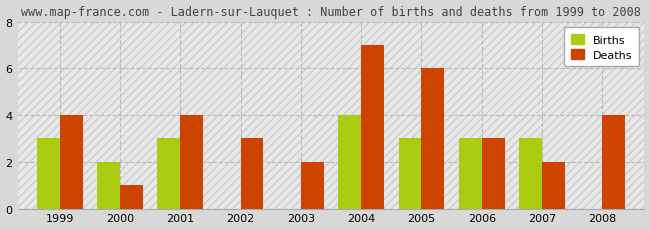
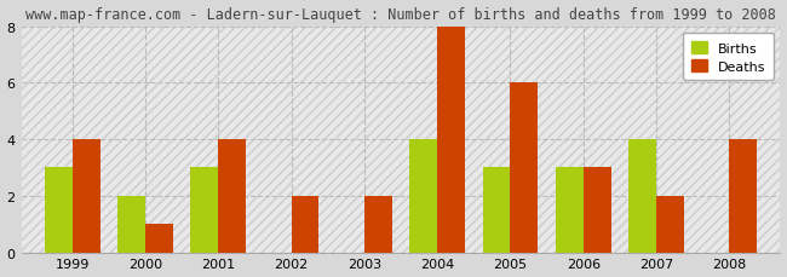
Deaths/2002: 3 -> 2
Deaths/2004: 7 -> 8
Births/2007: 3 -> 4
